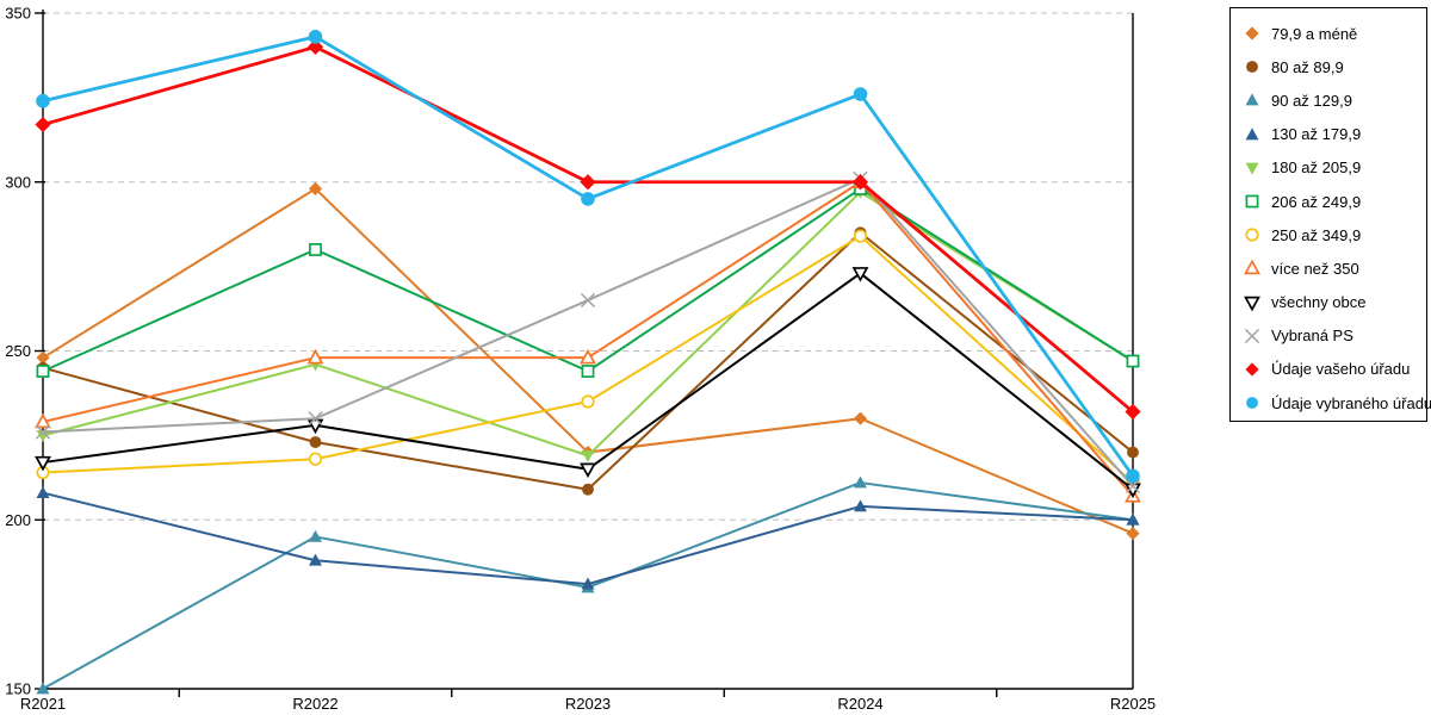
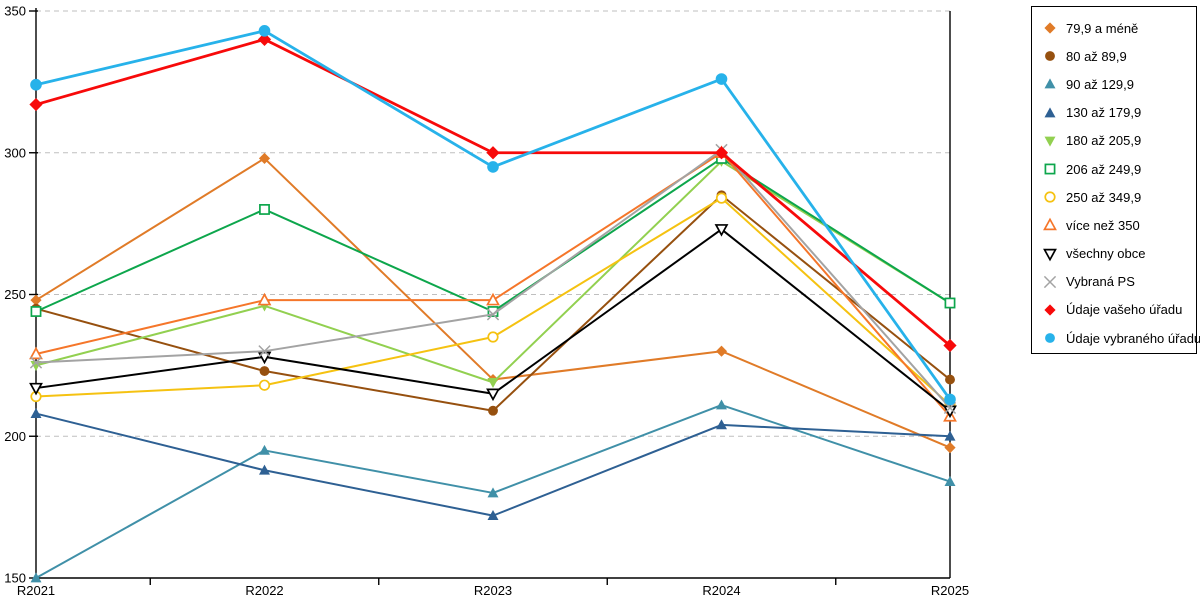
130 až 179,9/R2023: 181 -> 172
Vybraná PS/R2023: 265 -> 243
90 až 129,9/R2025: 200 -> 184
